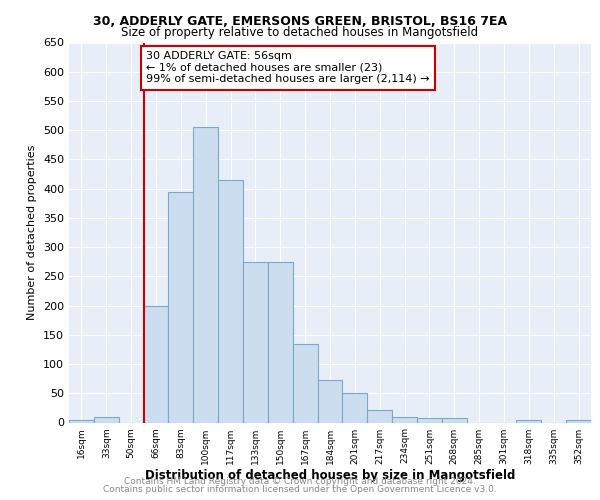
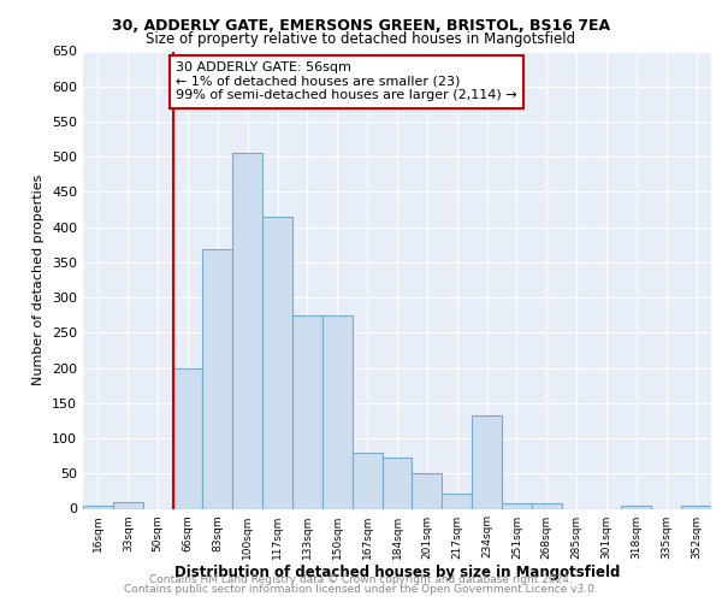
83sqm: 395 -> 368
167sqm: 135 -> 80
234sqm: 10 -> 132
